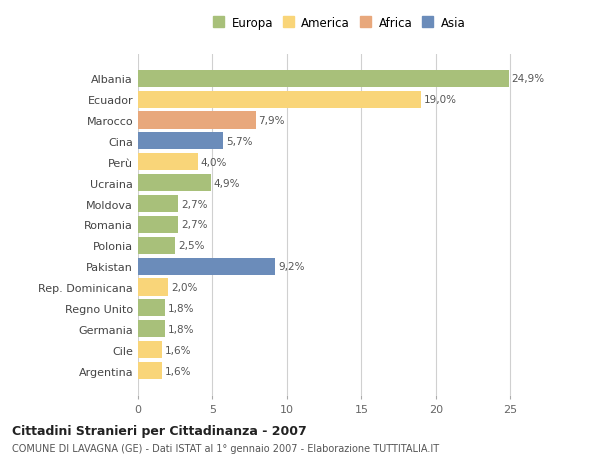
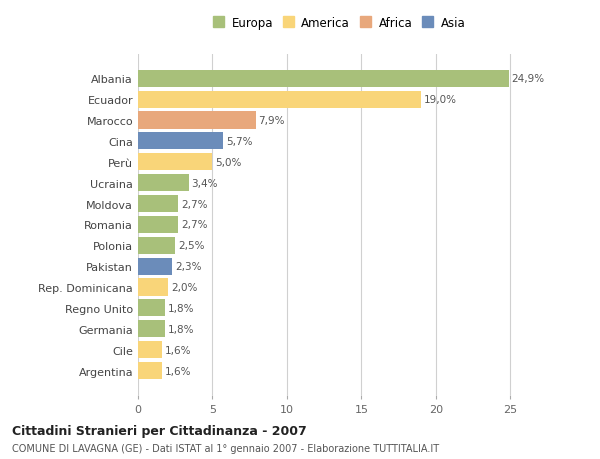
Perù: 4,0% -> 5,0%
Ucraina: 4,9% -> 3,4%
Pakistan: 9,2% -> 2,3%
